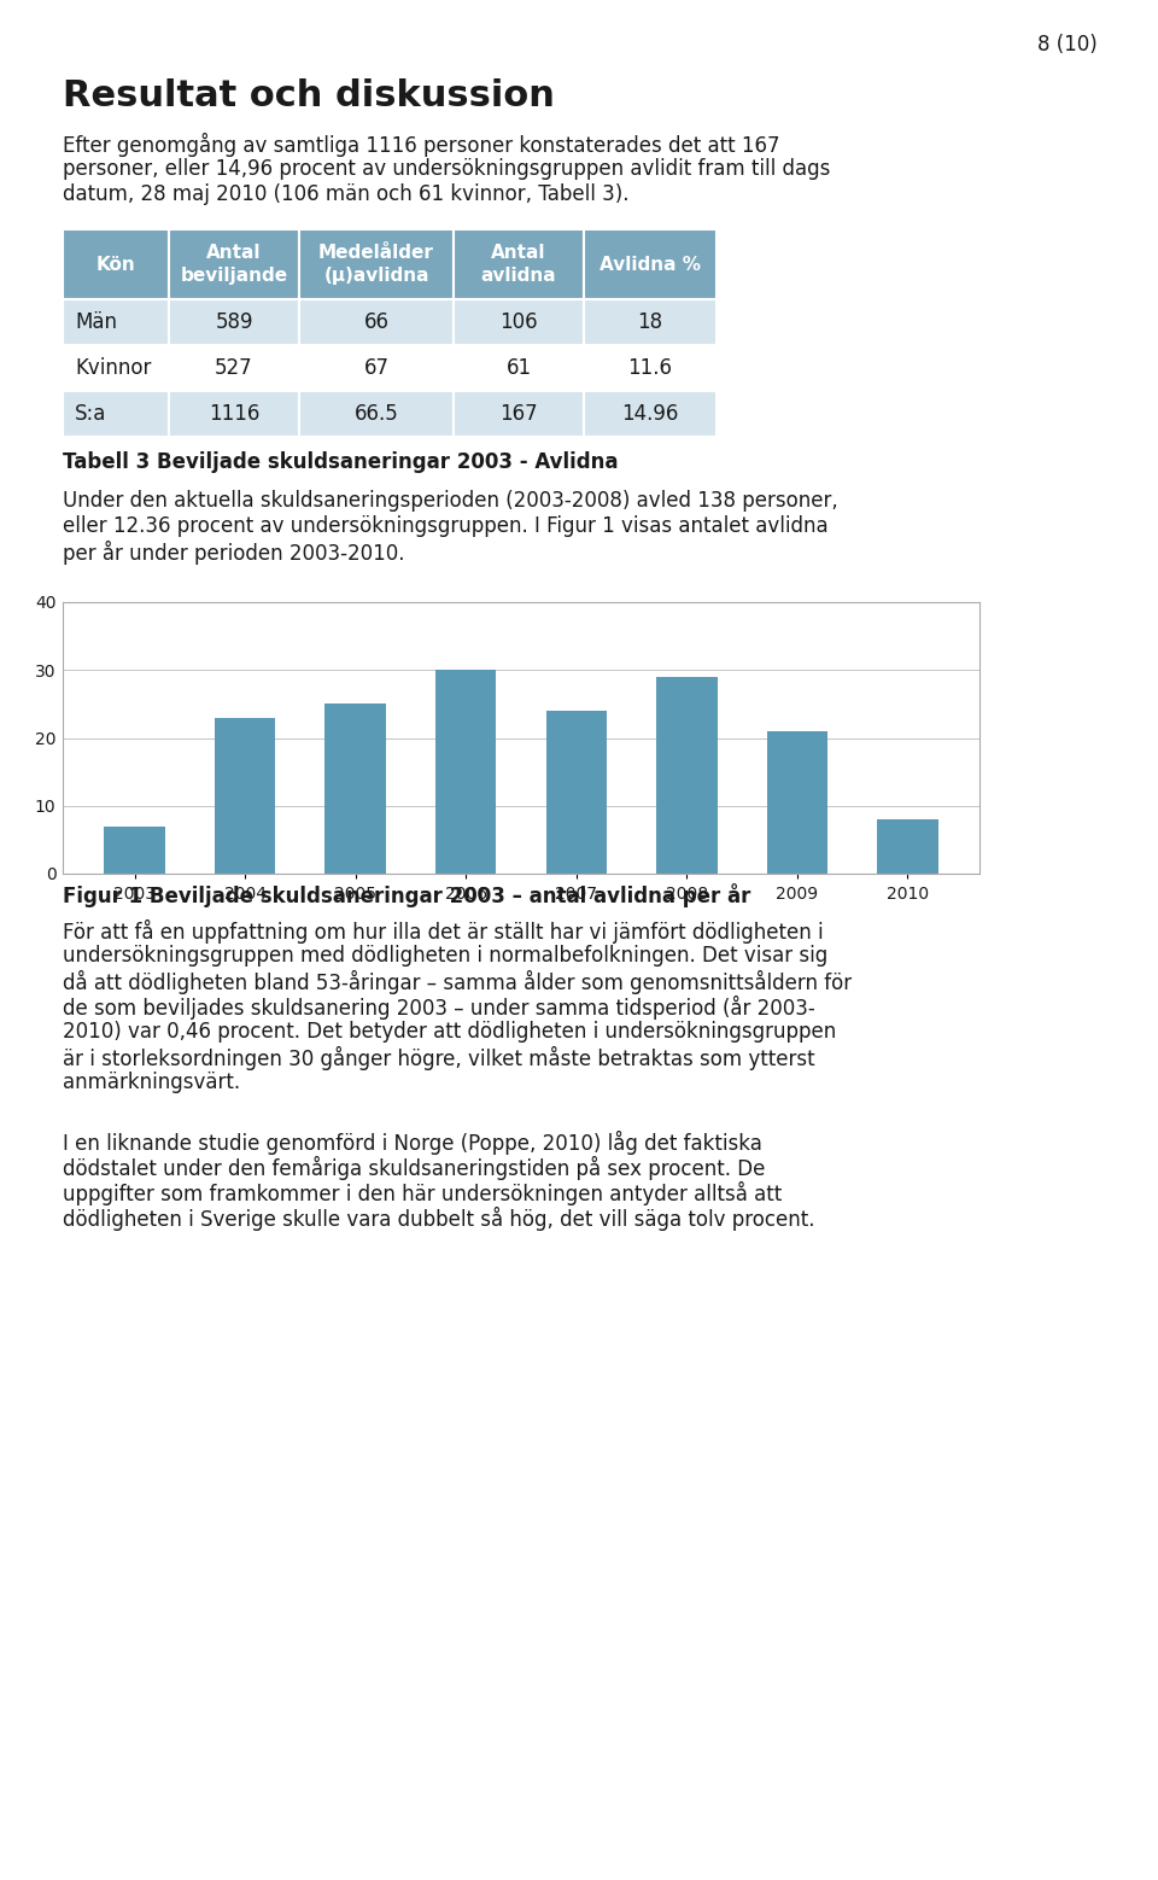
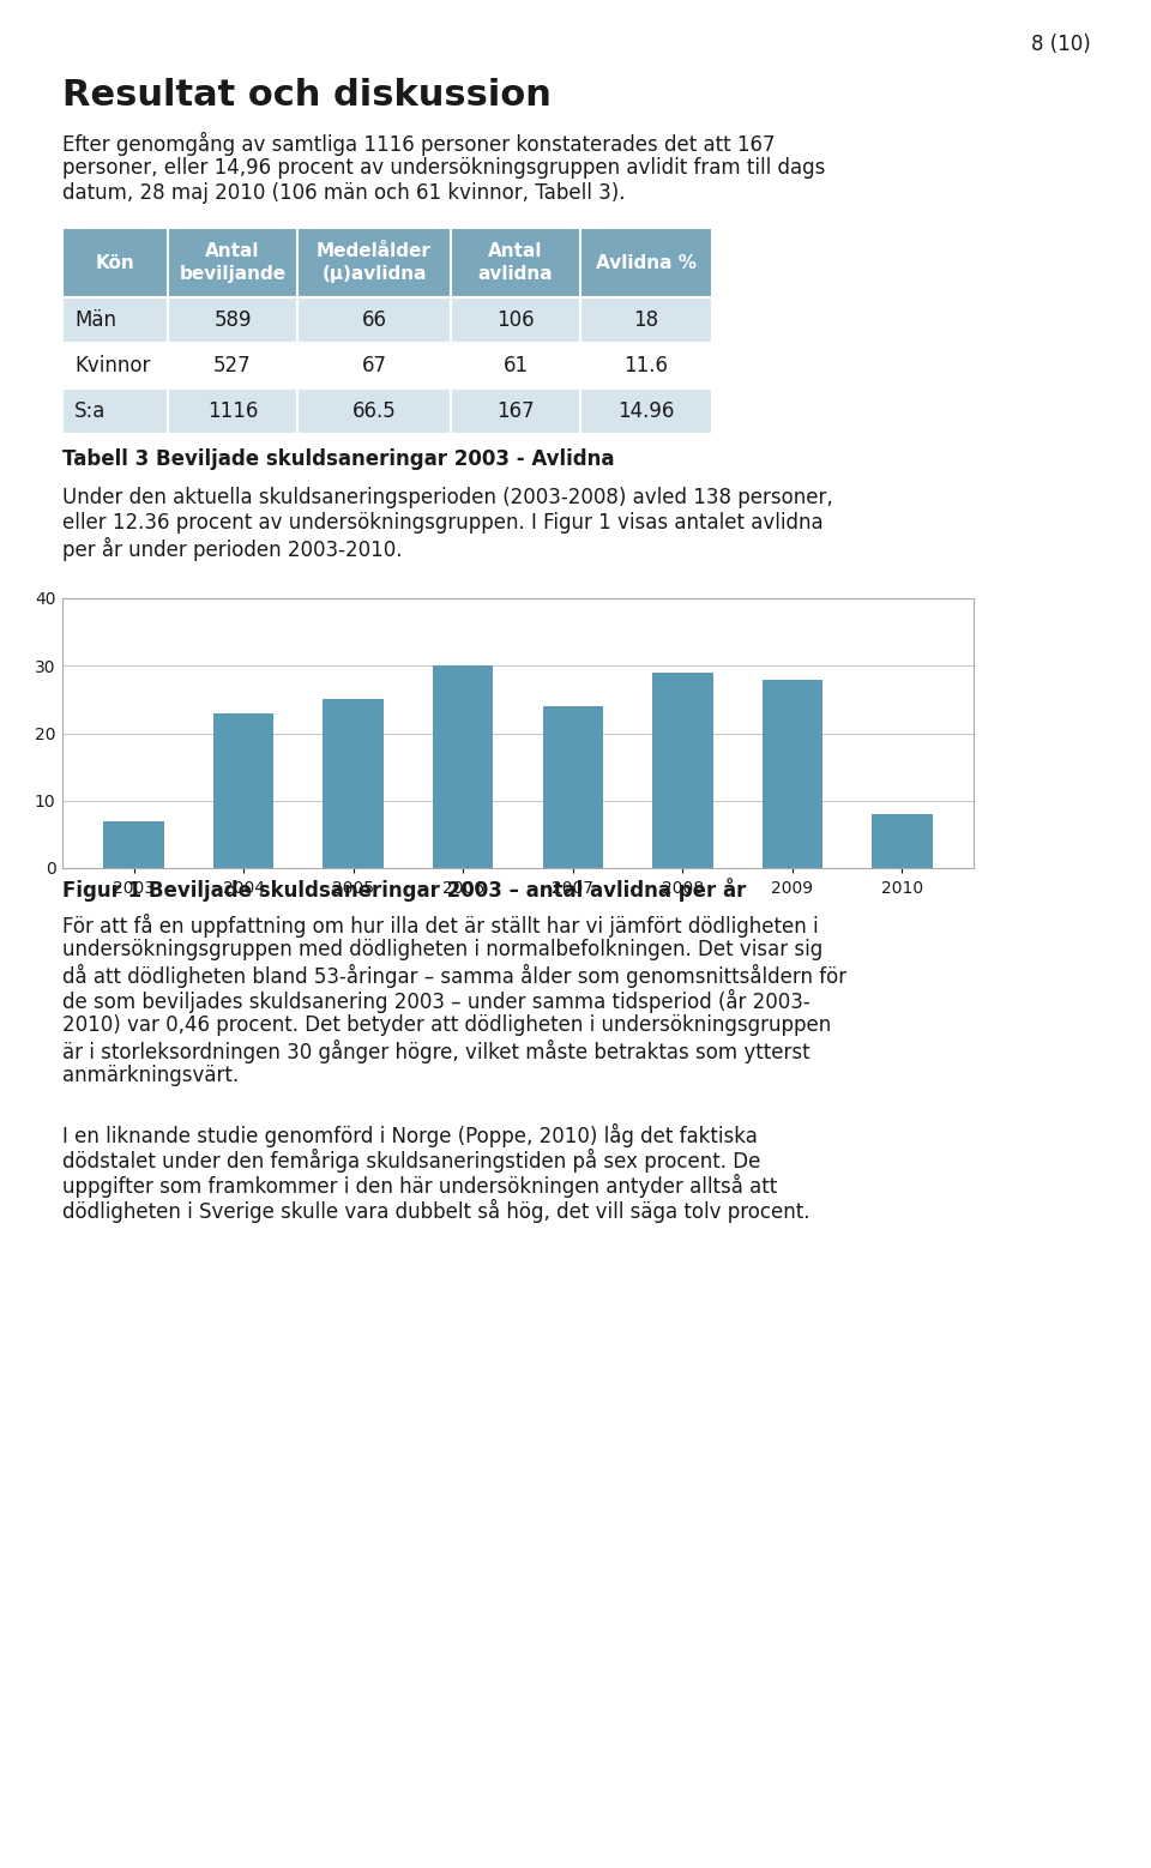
2009: 21 -> 28
